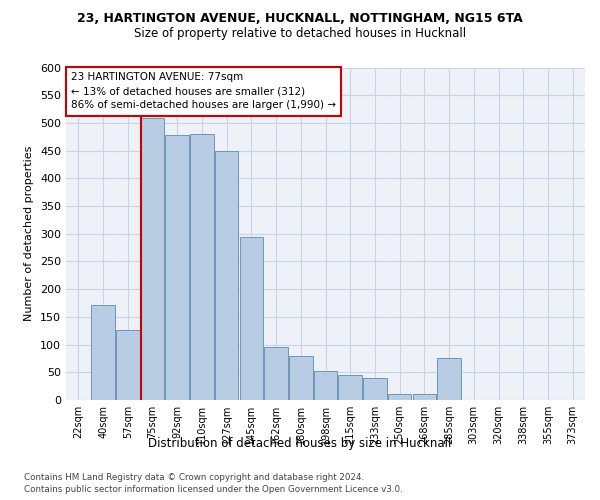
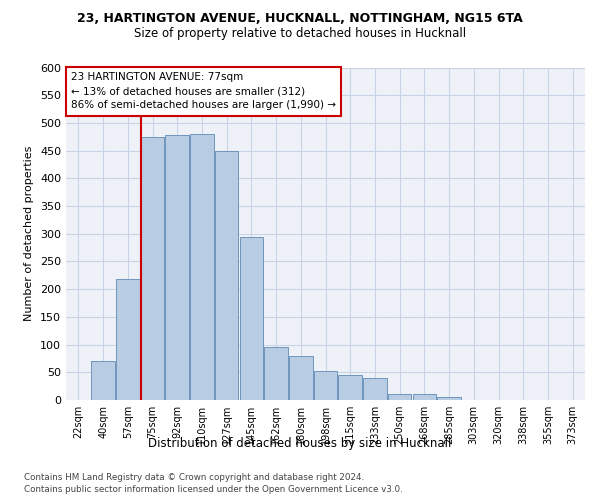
40sqm: 172 -> 70
57sqm: 126 -> 218
75sqm: 508 -> 475
285sqm: 76 -> 6
